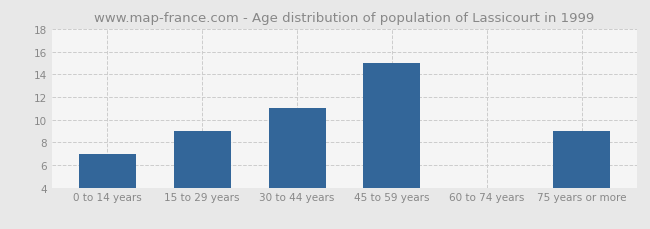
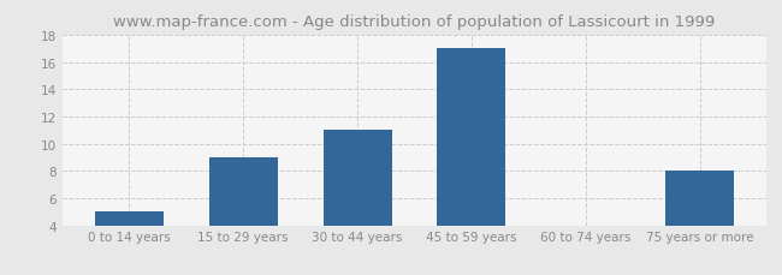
0 to 14 years: 7 -> 5
45 to 59 years: 15 -> 17
75 years or more: 9 -> 8
